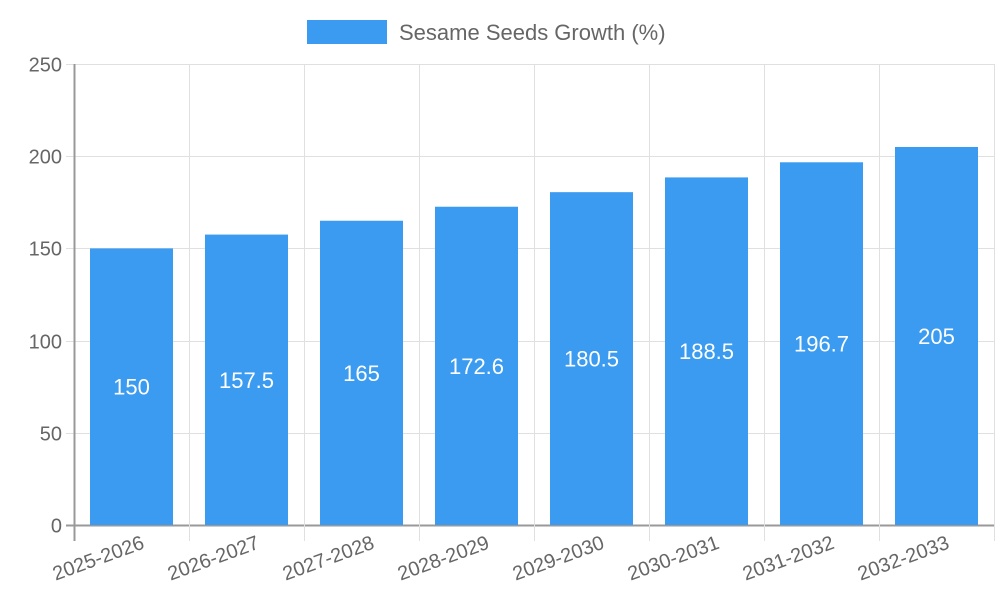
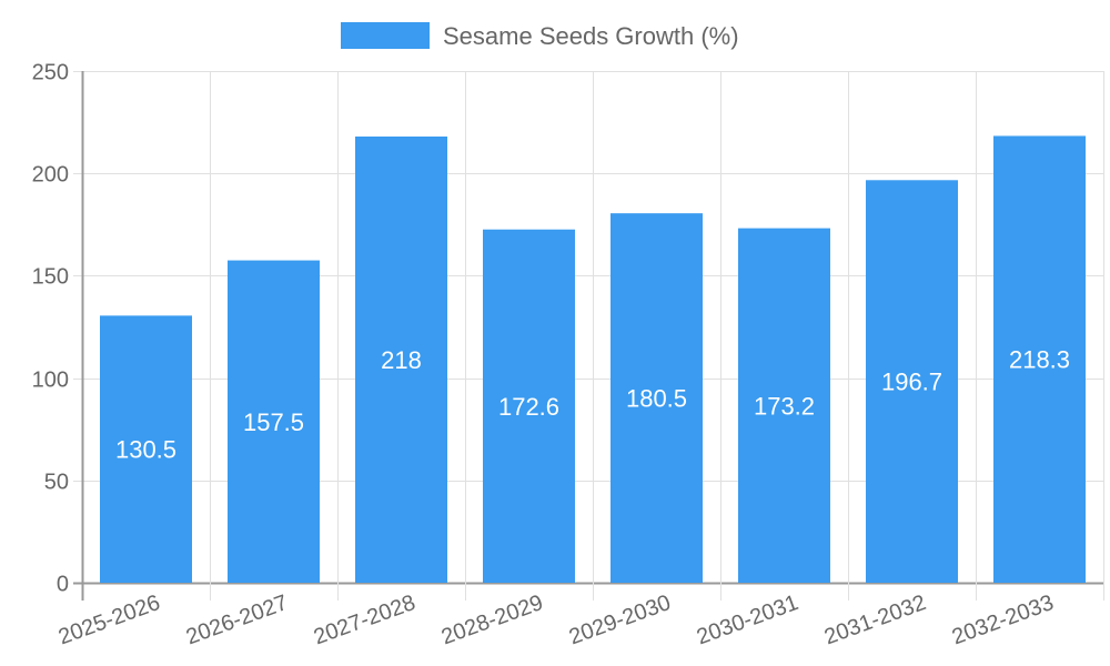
2025-2026: 150 -> 130.5
2027-2028: 165 -> 218
2030-2031: 188.5 -> 173.2
2032-2033: 205 -> 218.3
